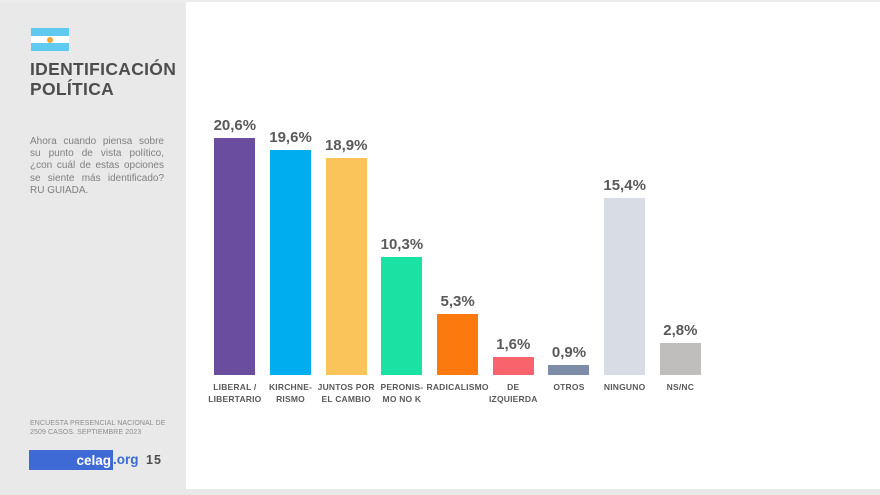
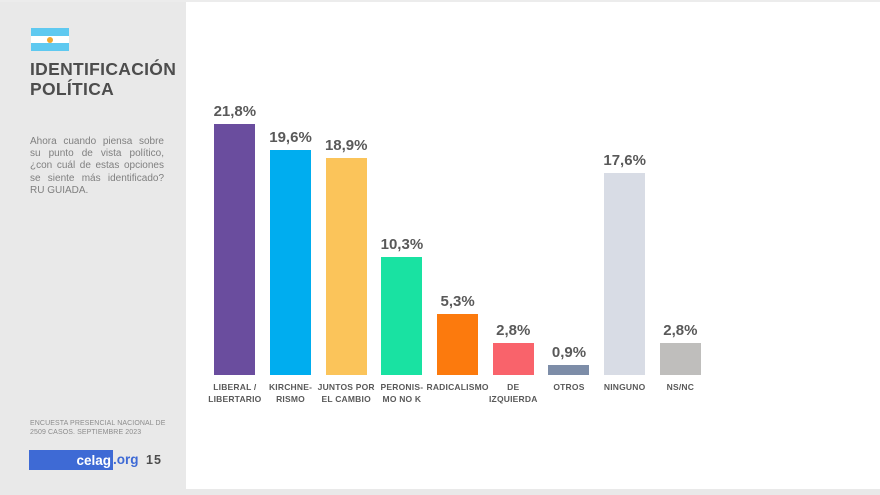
LIBERAL / LIBERTARIO: 20,6% -> 21,8%
DE IZQUIERDA: 1,6% -> 2,8%
NINGUNO: 15,4% -> 17,6%
